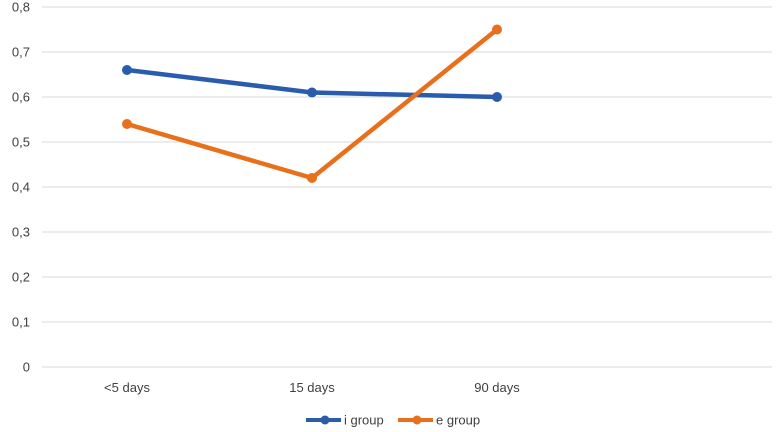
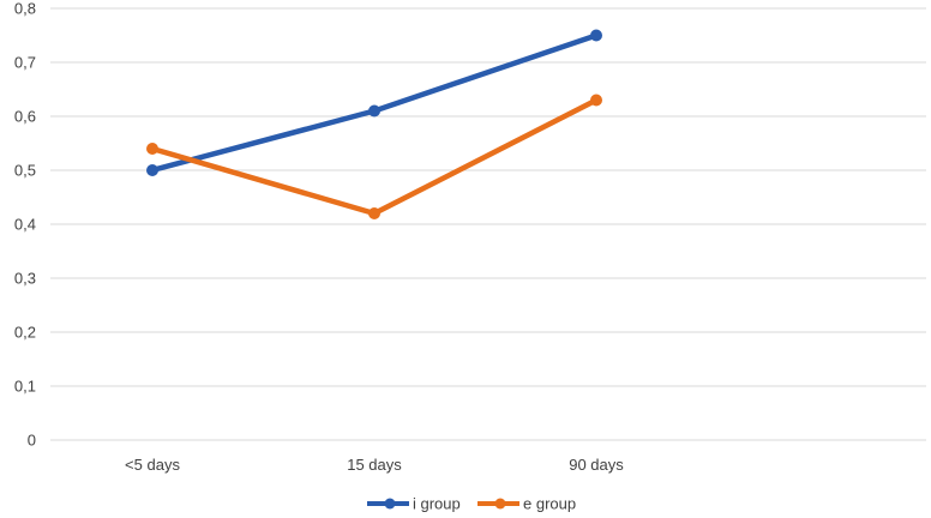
i group/<5 days: 0,66 -> 0,50
i group/90 days: 0,60 -> 0,75
e group/90 days: 0,75 -> 0,63
